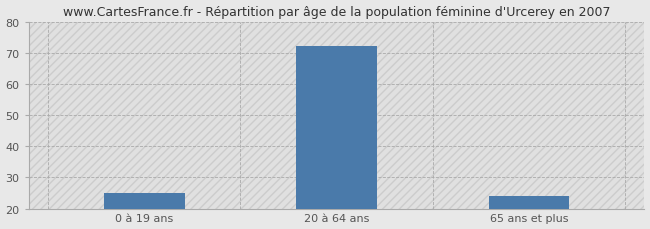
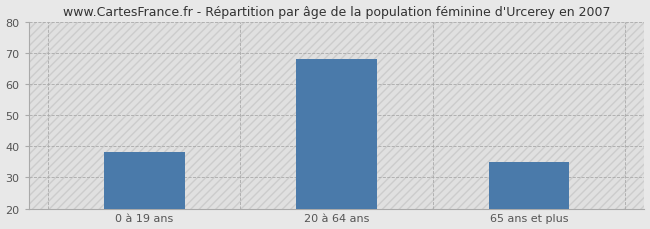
0 à 19 ans: 25 -> 38
20 à 64 ans: 72 -> 68
65 ans et plus: 24 -> 35
